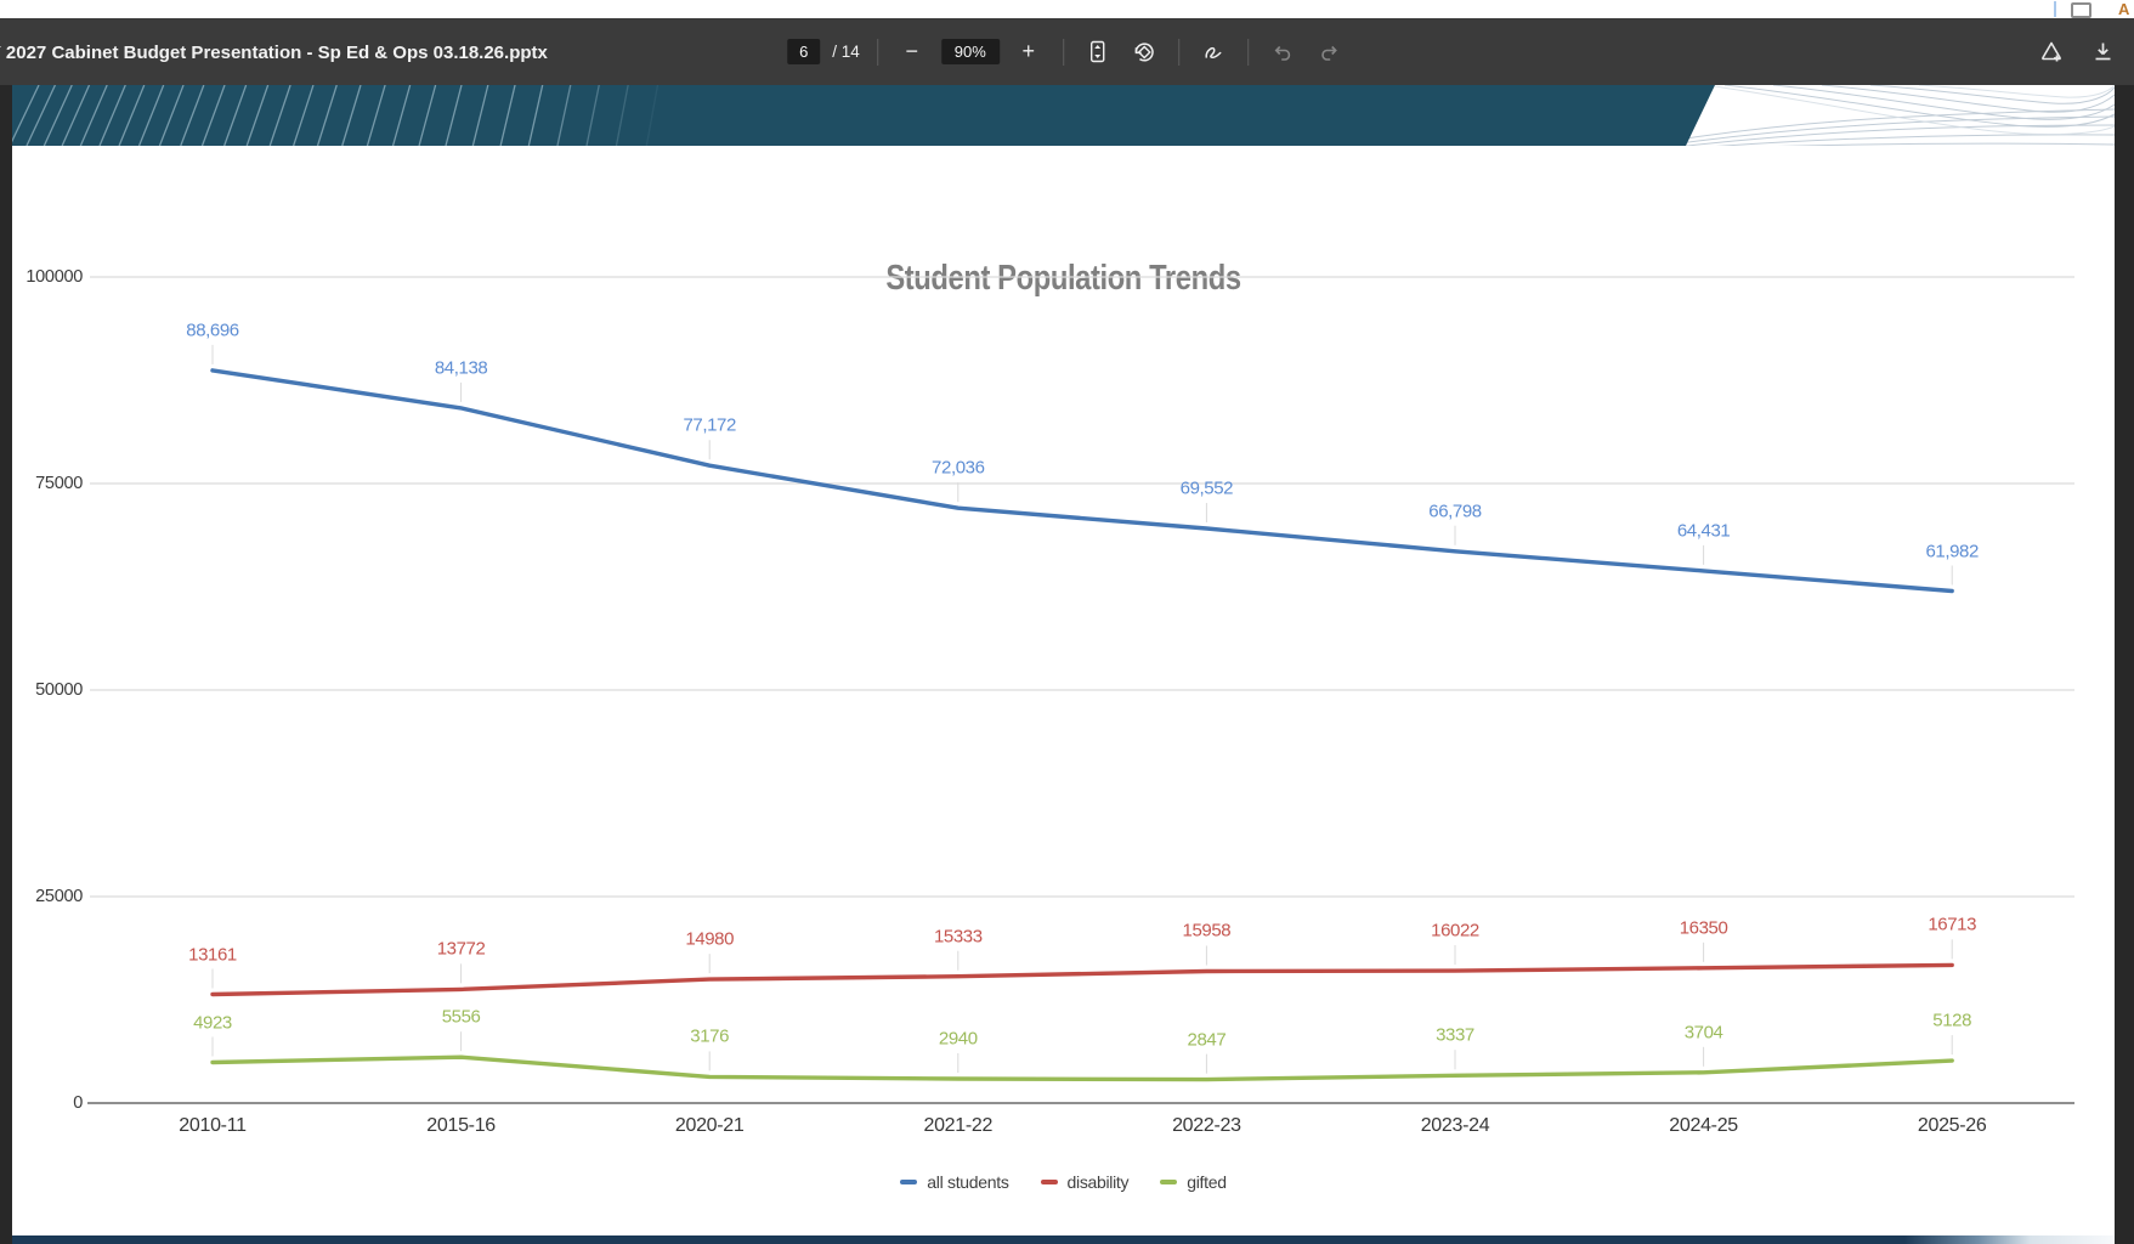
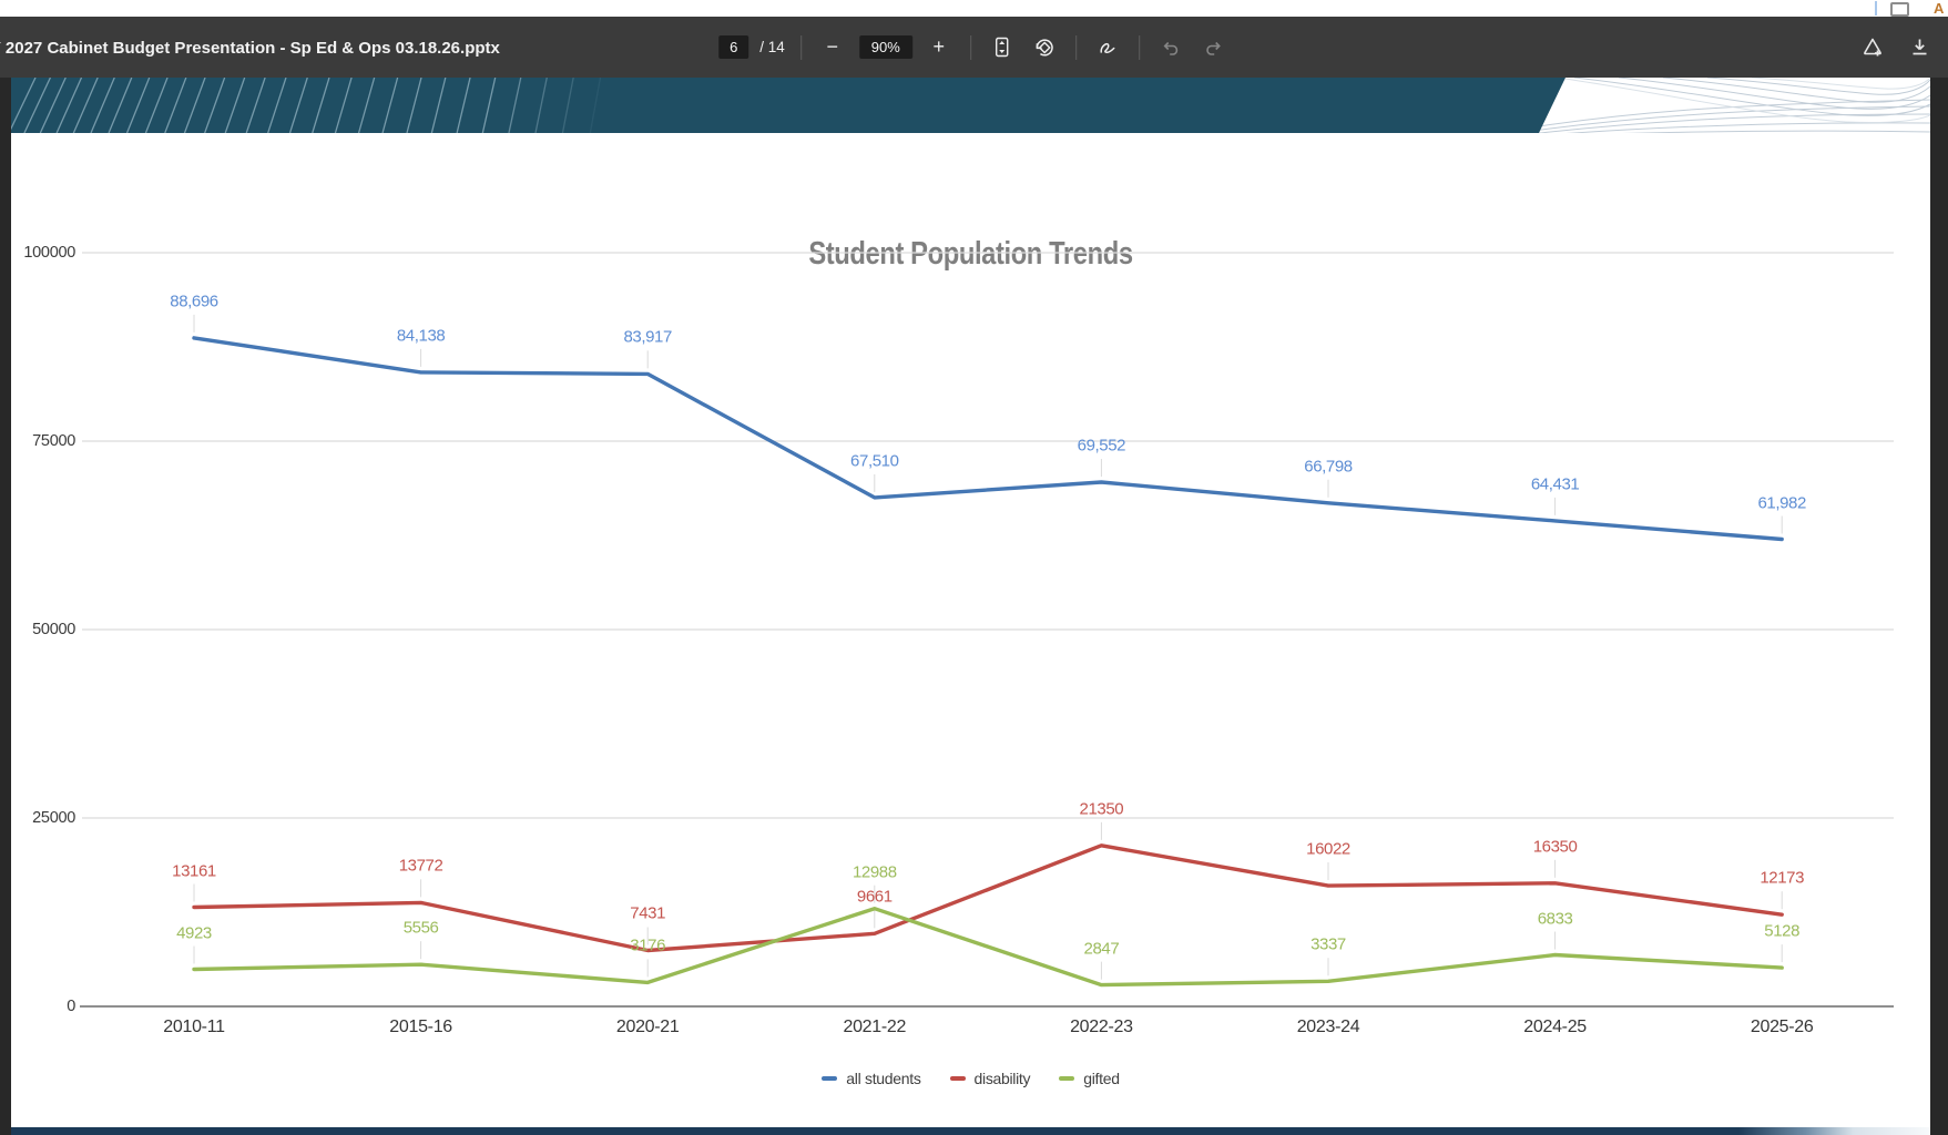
all students/2020-21: 77,172 -> 83,917
disability/2020-21: 14980 -> 7431
all students/2021-22: 72,036 -> 67,510
disability/2021-22: 15333 -> 9661
gifted/2021-22: 2940 -> 12988
disability/2022-23: 15958 -> 21350
gifted/2024-25: 3704 -> 6833
disability/2025-26: 16713 -> 12173
